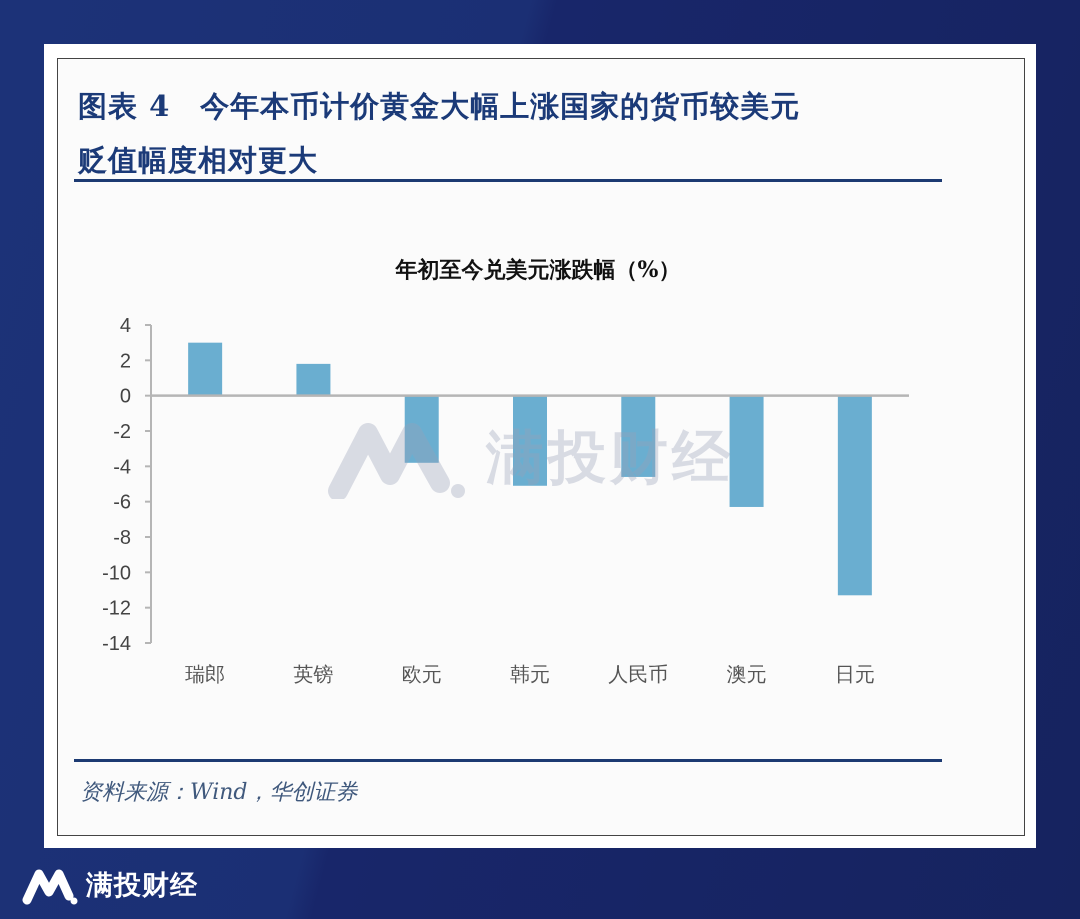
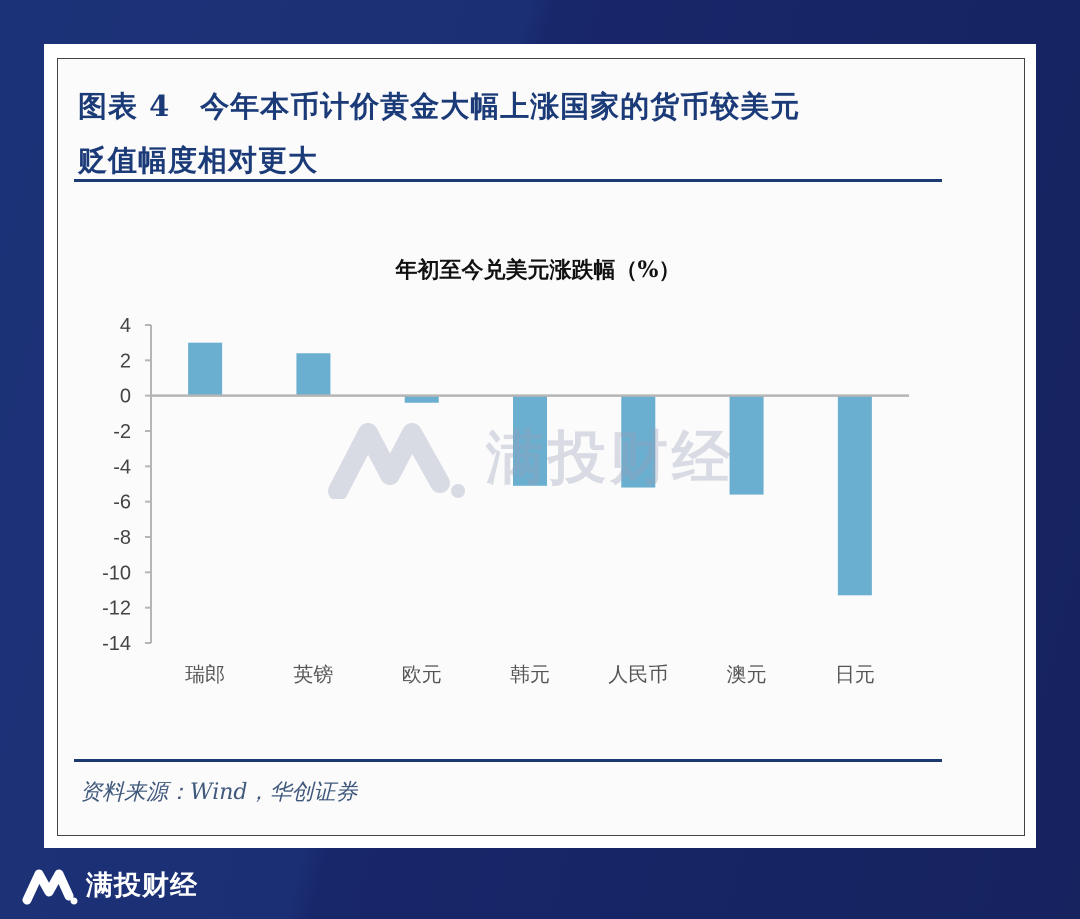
英镑: 1.8 -> 2.4
欧元: -3.8 -> -0.4
人民币: -4.6 -> -5.2
澳元: -6.3 -> -5.6
